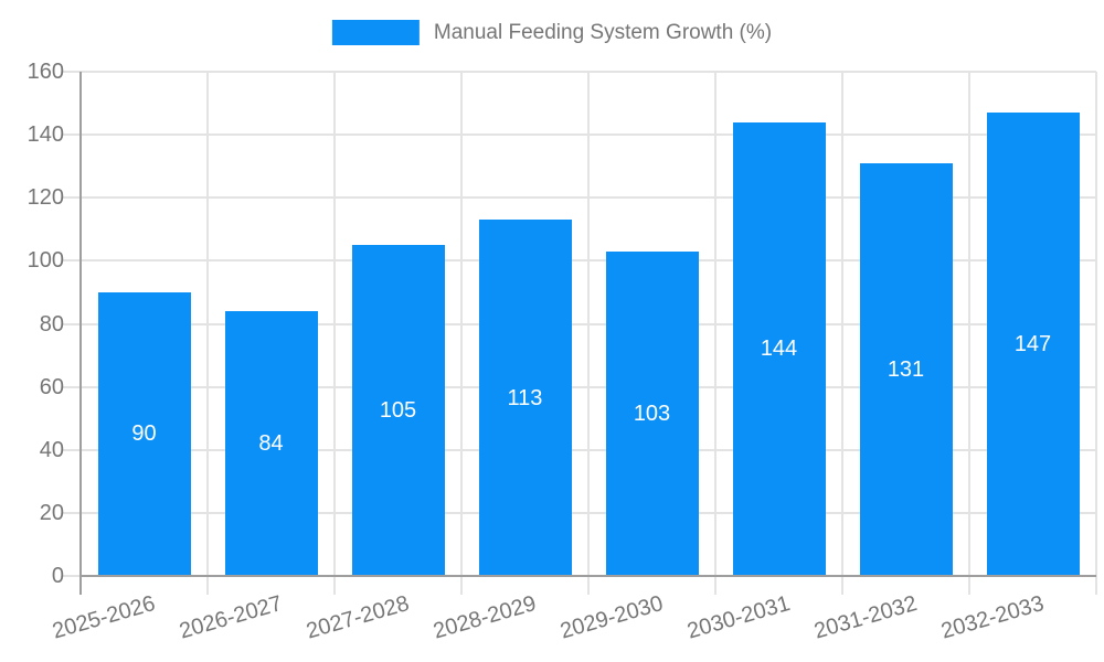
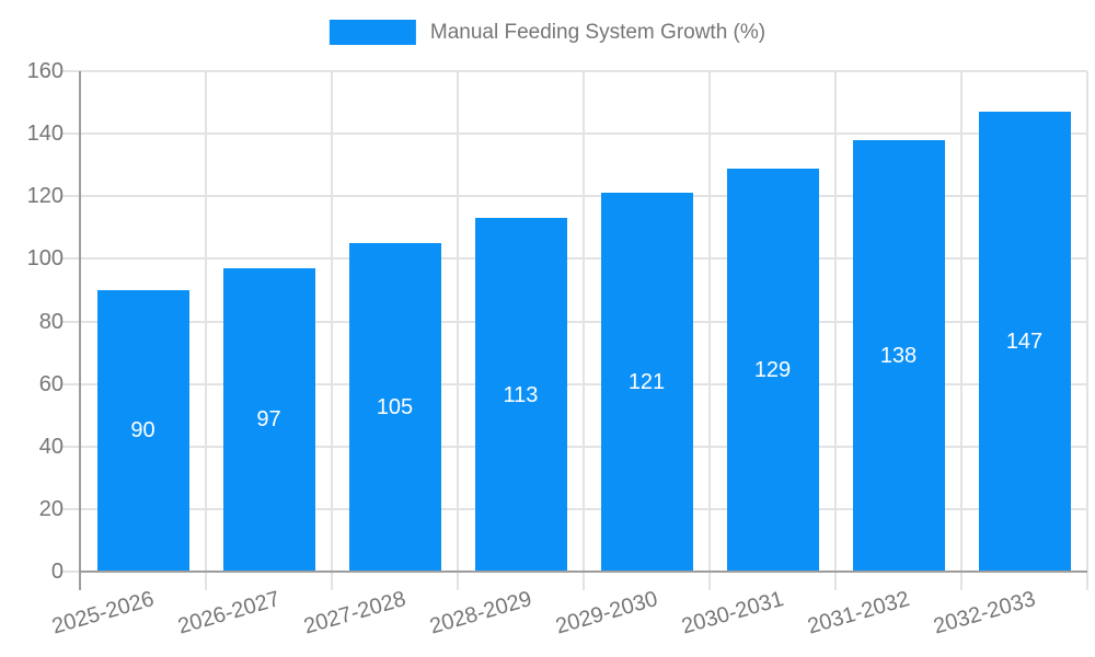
2026-2027: 84 -> 97
2029-2030: 103 -> 121
2030-2031: 144 -> 129
2031-2032: 131 -> 138
